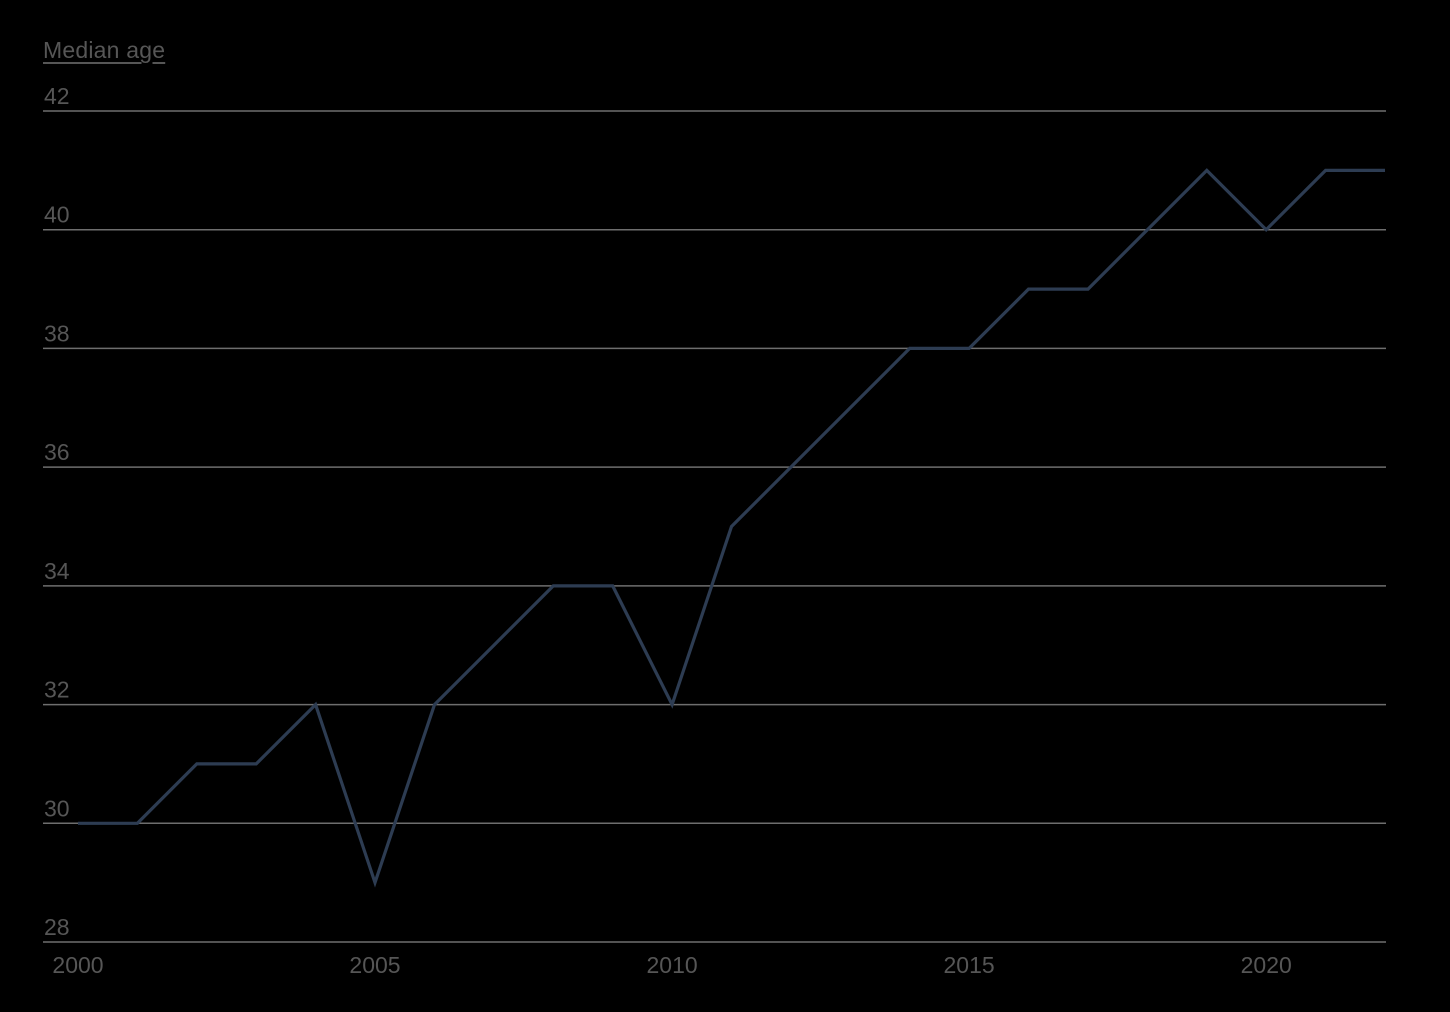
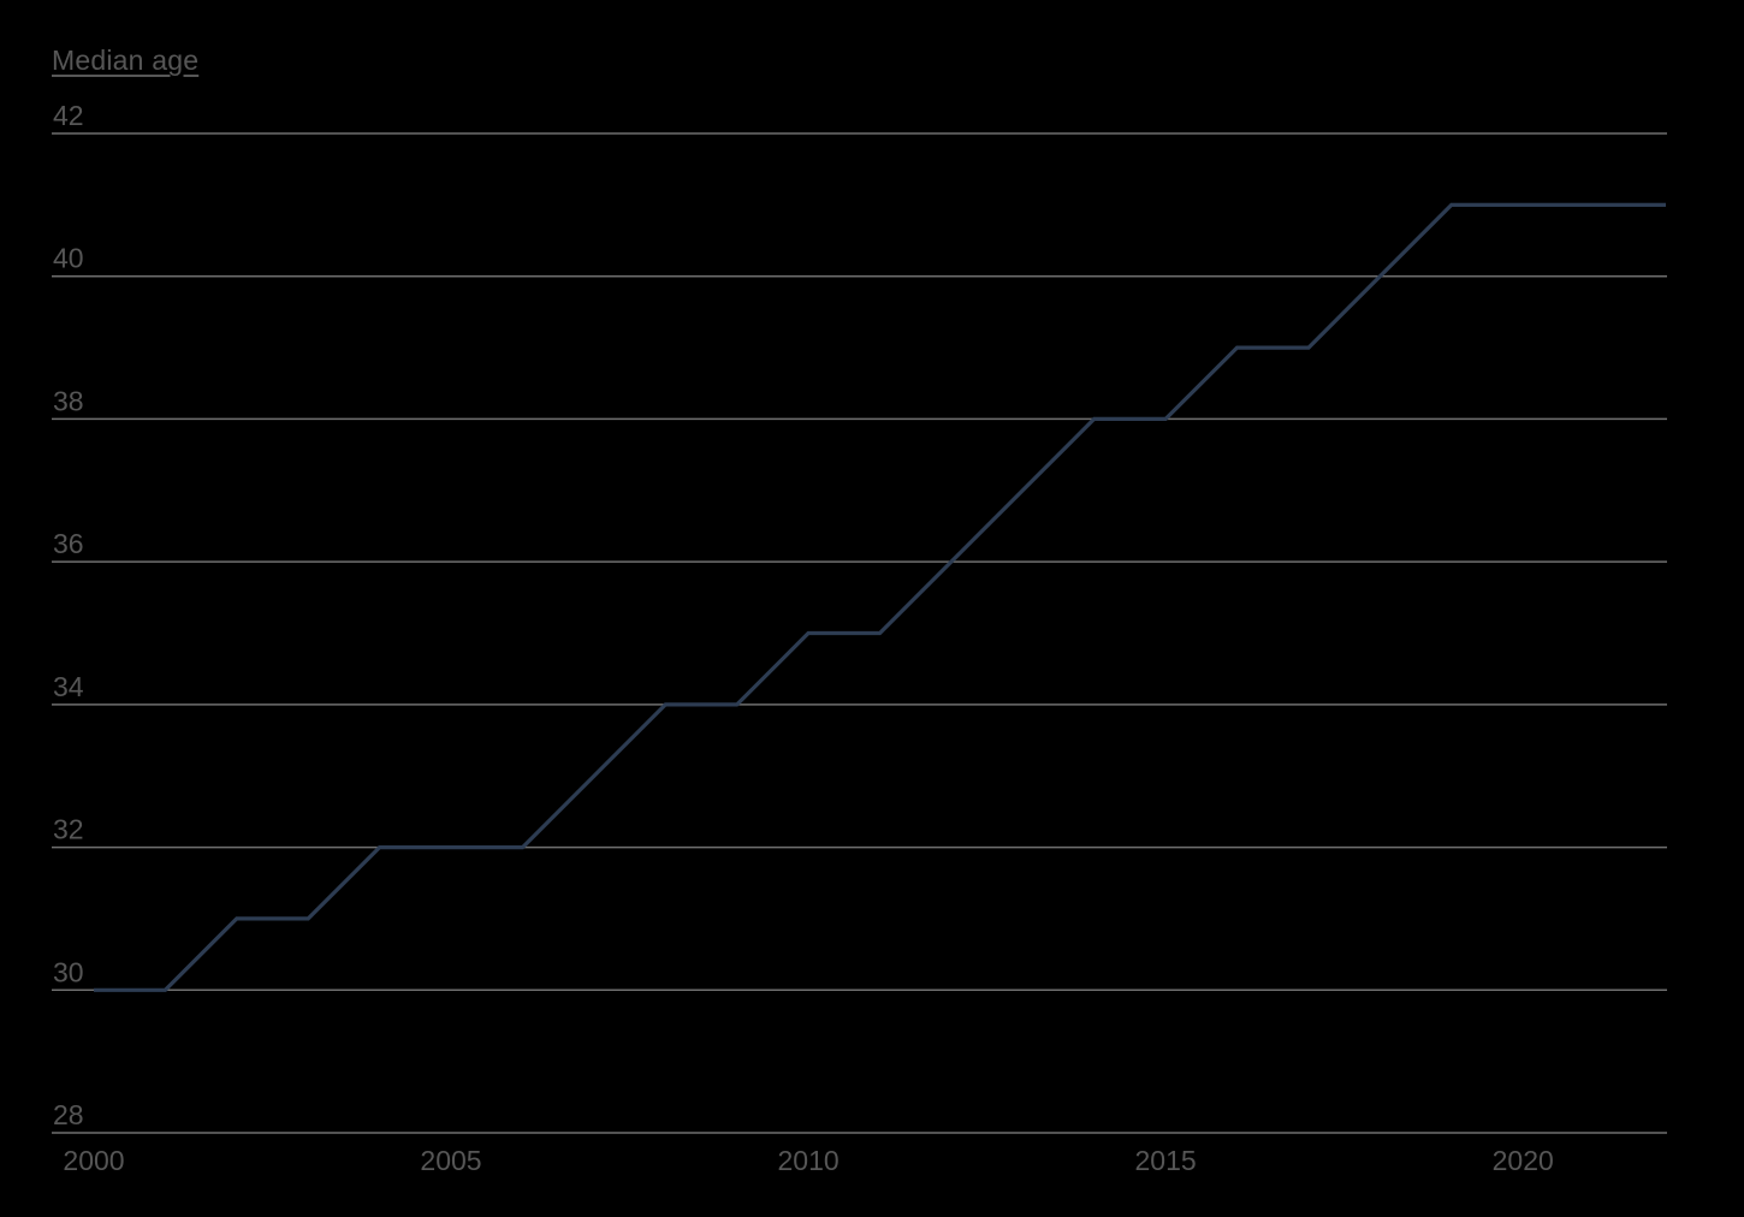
2005: 29 -> 32
2010: 32 -> 35
2020: 40 -> 41
